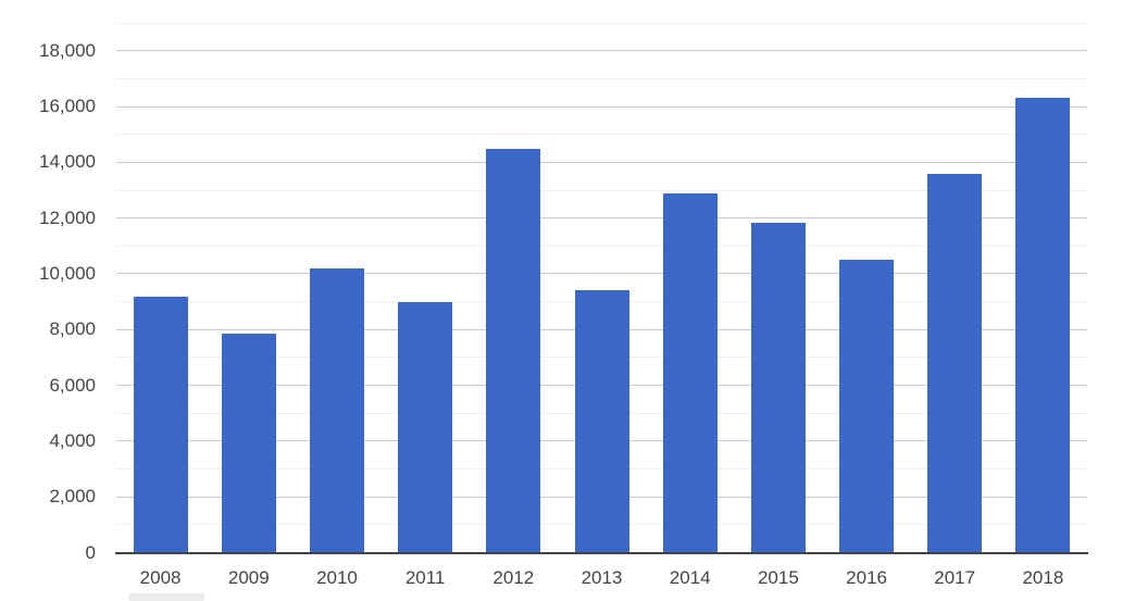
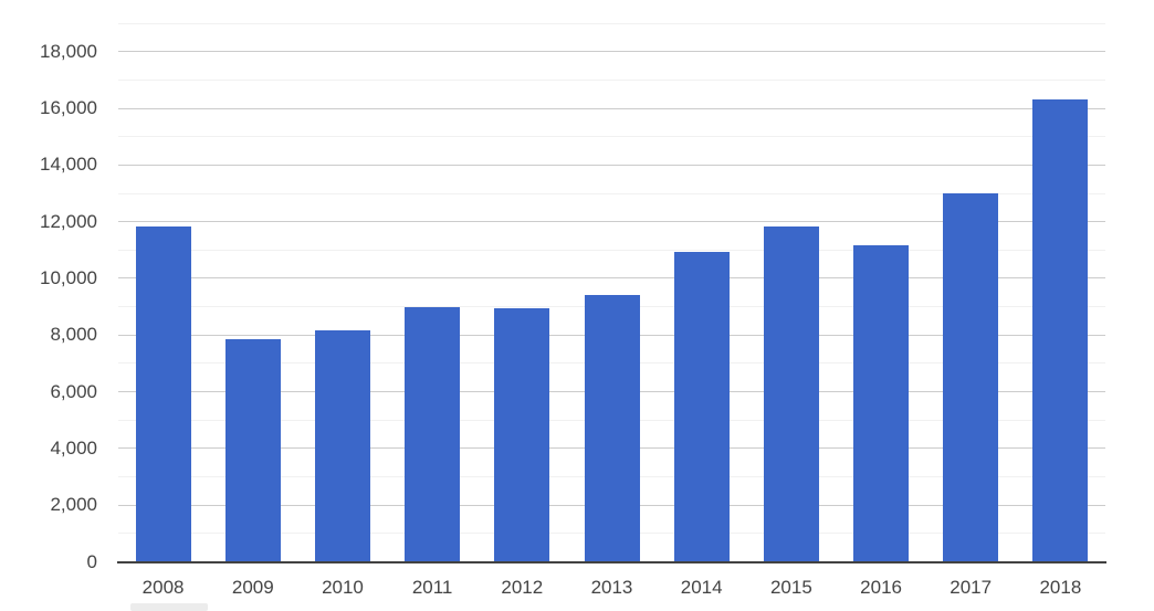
2008: 9200 -> 11800
2010: 10200 -> 8200
2012: 14500 -> 9000
2014: 12900 -> 11000
2016: 10500 -> 11200
2017: 13600 -> 13000
